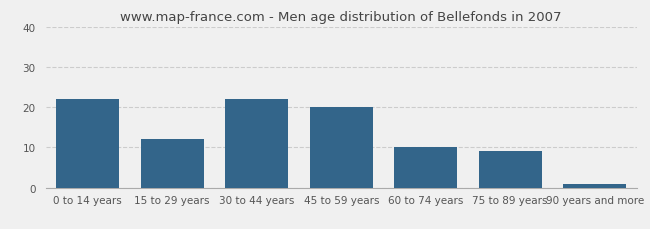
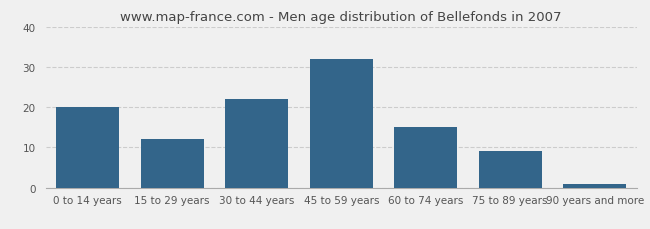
0 to 14 years: 22 -> 20
45 to 59 years: 20 -> 32
60 to 74 years: 10 -> 15
